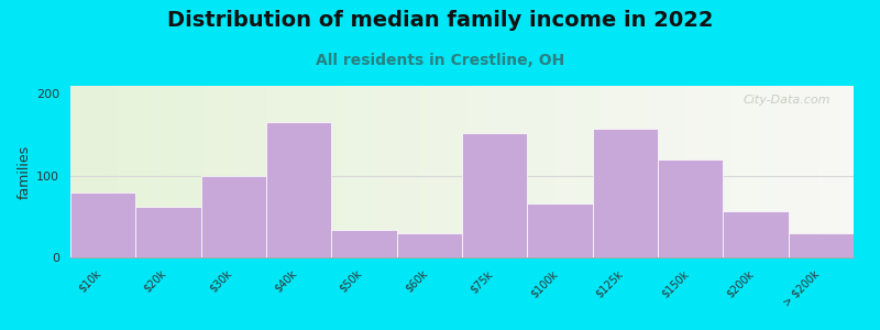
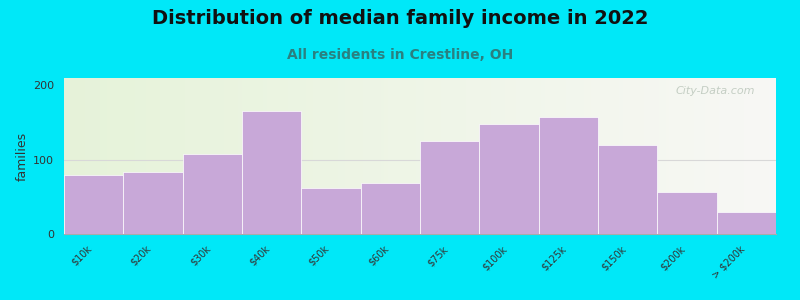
$20k: 62 -> 83
$30k: 100 -> 108
$50k: 34 -> 62
$60k: 30 -> 68
$75k: 152 -> 125
$100k: 66 -> 148
